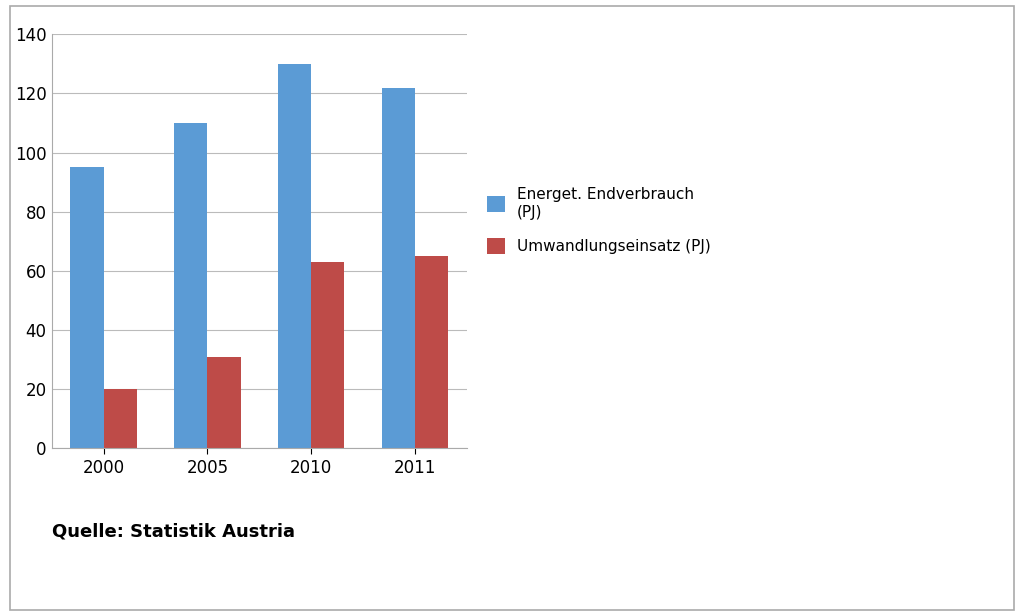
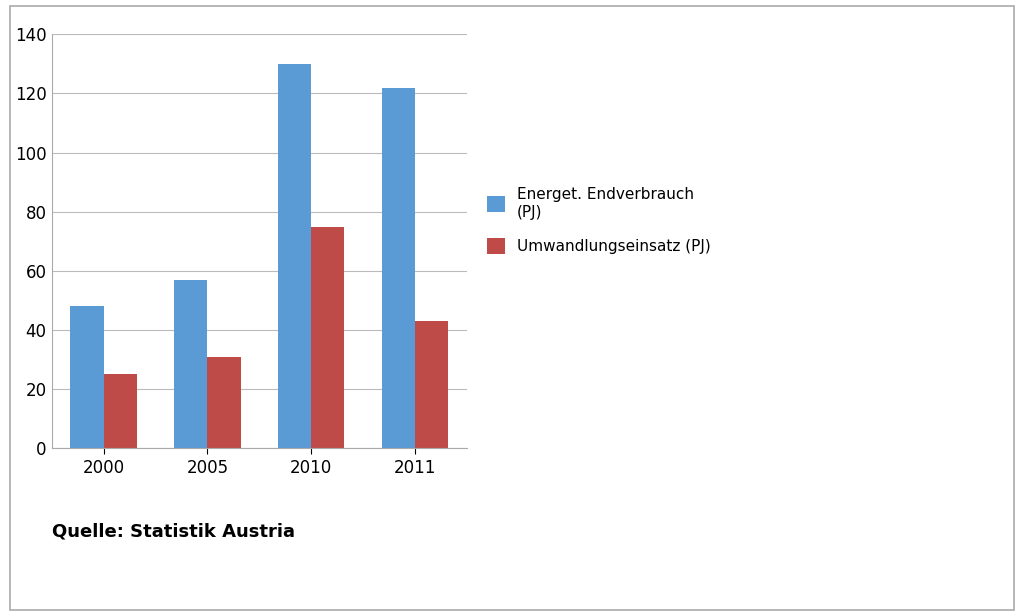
Energet. Endverbrauch (PJ)/2000: 95 -> 48
Umwandlungseinsatz (PJ)/2000: 20 -> 25
Energet. Endverbrauch (PJ)/2005: 110 -> 57
Umwandlungseinsatz (PJ)/2010: 63 -> 75
Umwandlungseinsatz (PJ)/2011: 65 -> 43
